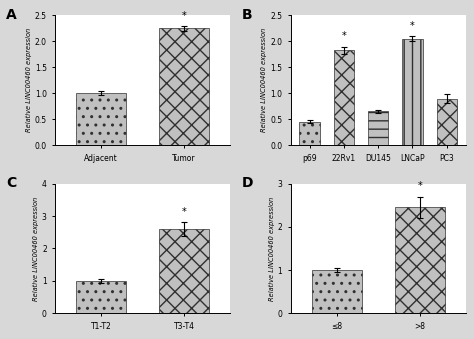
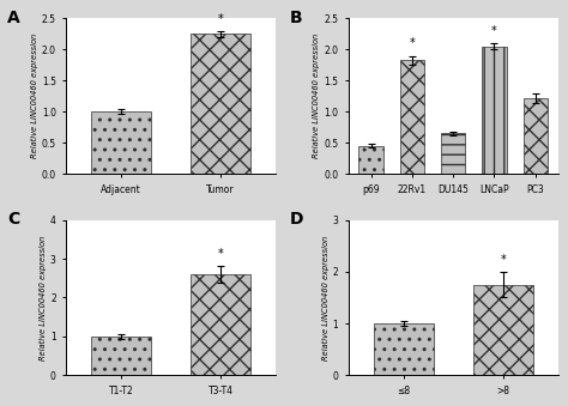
PC3: 0.90 -> 1.22
>8: 2.45 -> 1.75
